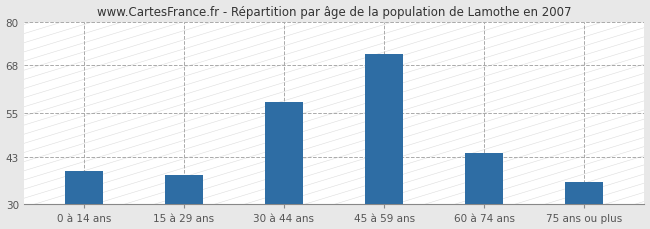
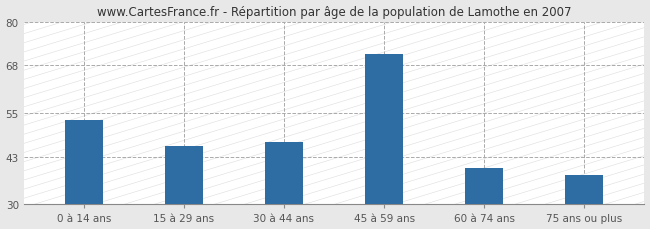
0 à 14 ans: 39 -> 53
15 à 29 ans: 38 -> 46
30 à 44 ans: 58 -> 47
60 à 74 ans: 44 -> 40
75 ans ou plus: 36 -> 38
